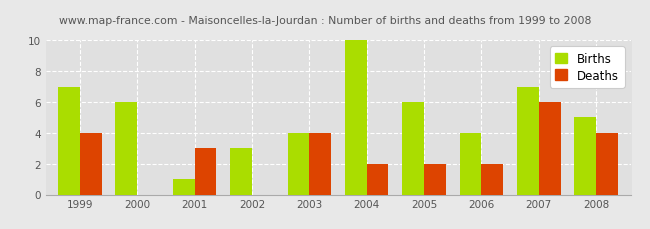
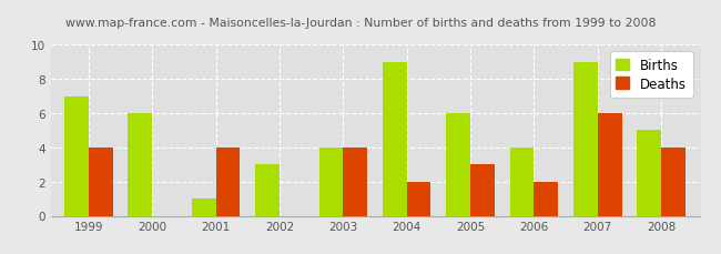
Deaths/2001: 3 -> 4
Births/2004: 10 -> 9
Deaths/2005: 2 -> 3
Births/2007: 7 -> 9
